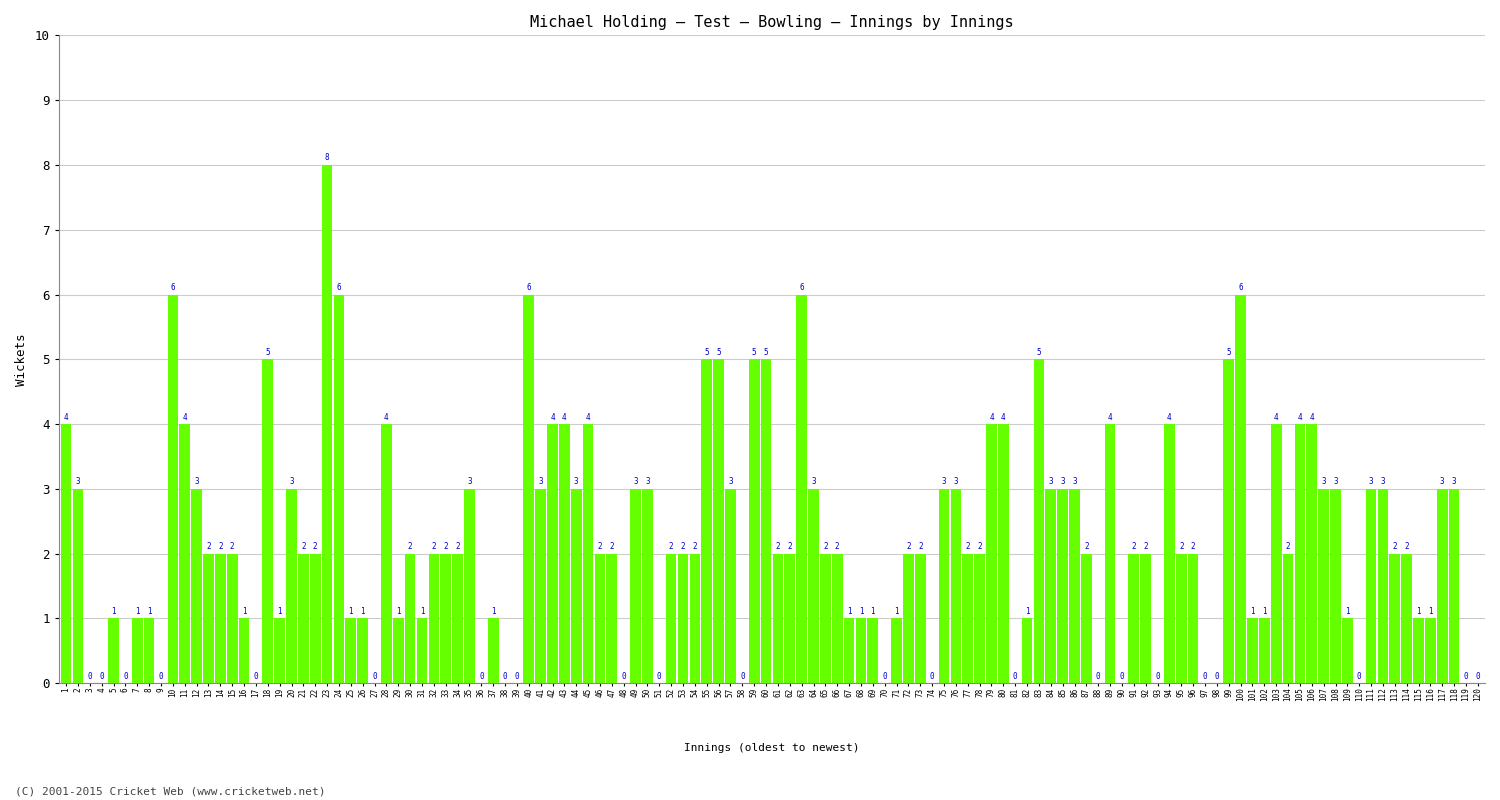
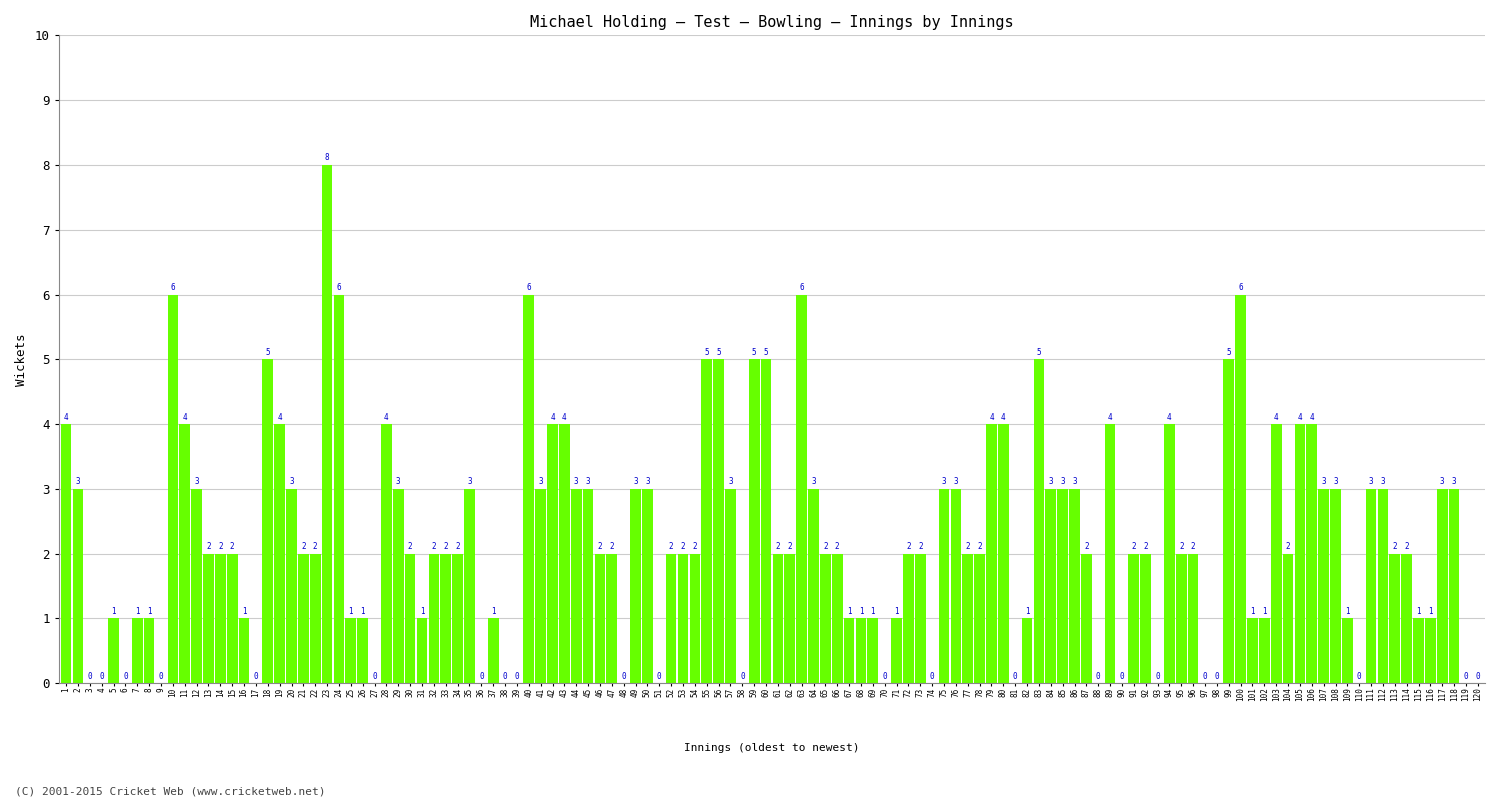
19: 1 -> 4
29: 1 -> 3
45: 4 -> 3
